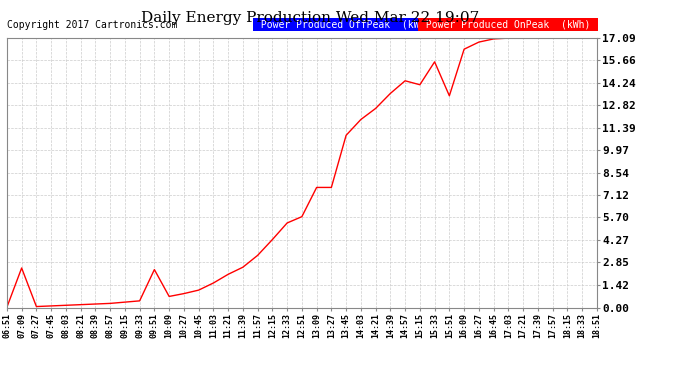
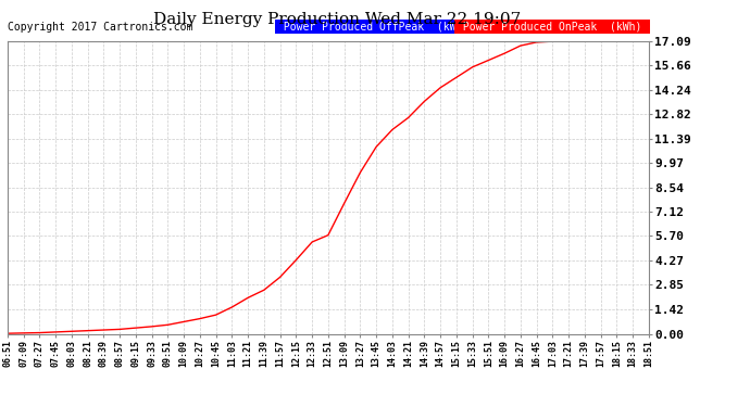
07:09: 2.5 -> 0.0
09:51: 2.4 -> 0.5
13:27: 7.6 -> 9.4
15:15: 14.1 -> 14.9
15:51: 13.4 -> 15.9
